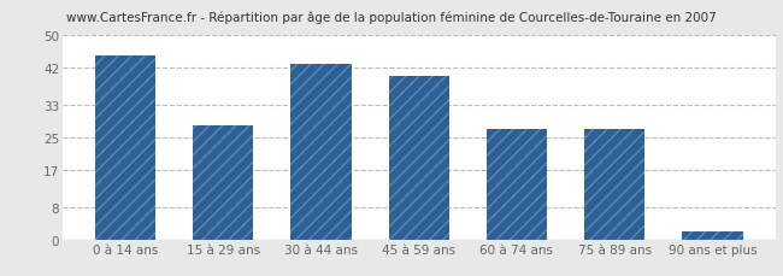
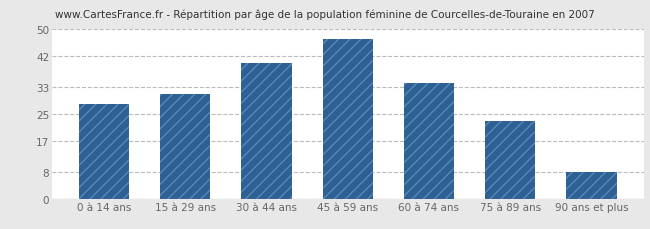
0 à 14 ans: 45 -> 28
15 à 29 ans: 28 -> 31
30 à 44 ans: 43 -> 40
45 à 59 ans: 40 -> 47
60 à 74 ans: 27 -> 34
75 à 89 ans: 27 -> 23
90 ans et plus: 2 -> 8
